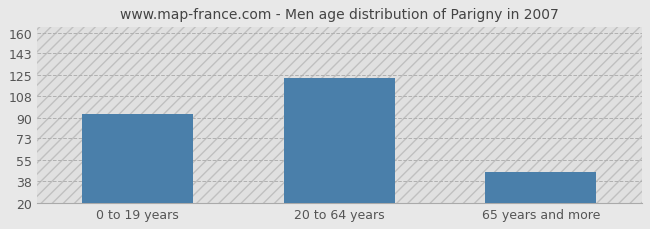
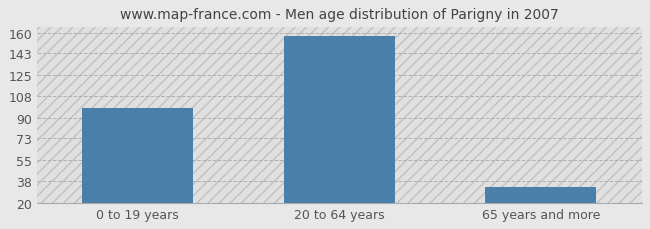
0 to 19 years: 93 -> 98
20 to 64 years: 123 -> 157
65 years and more: 45 -> 33
